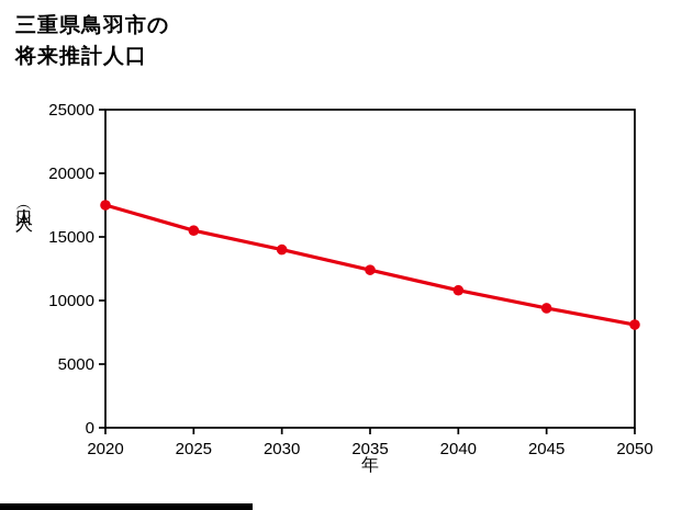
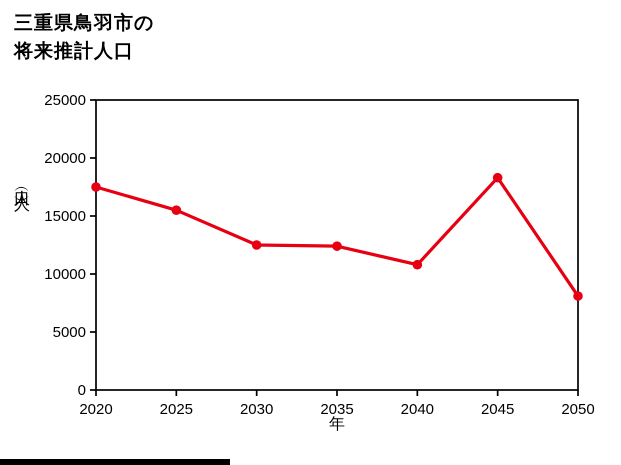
2030: 14000 -> 12500
2045: 9400 -> 18300
